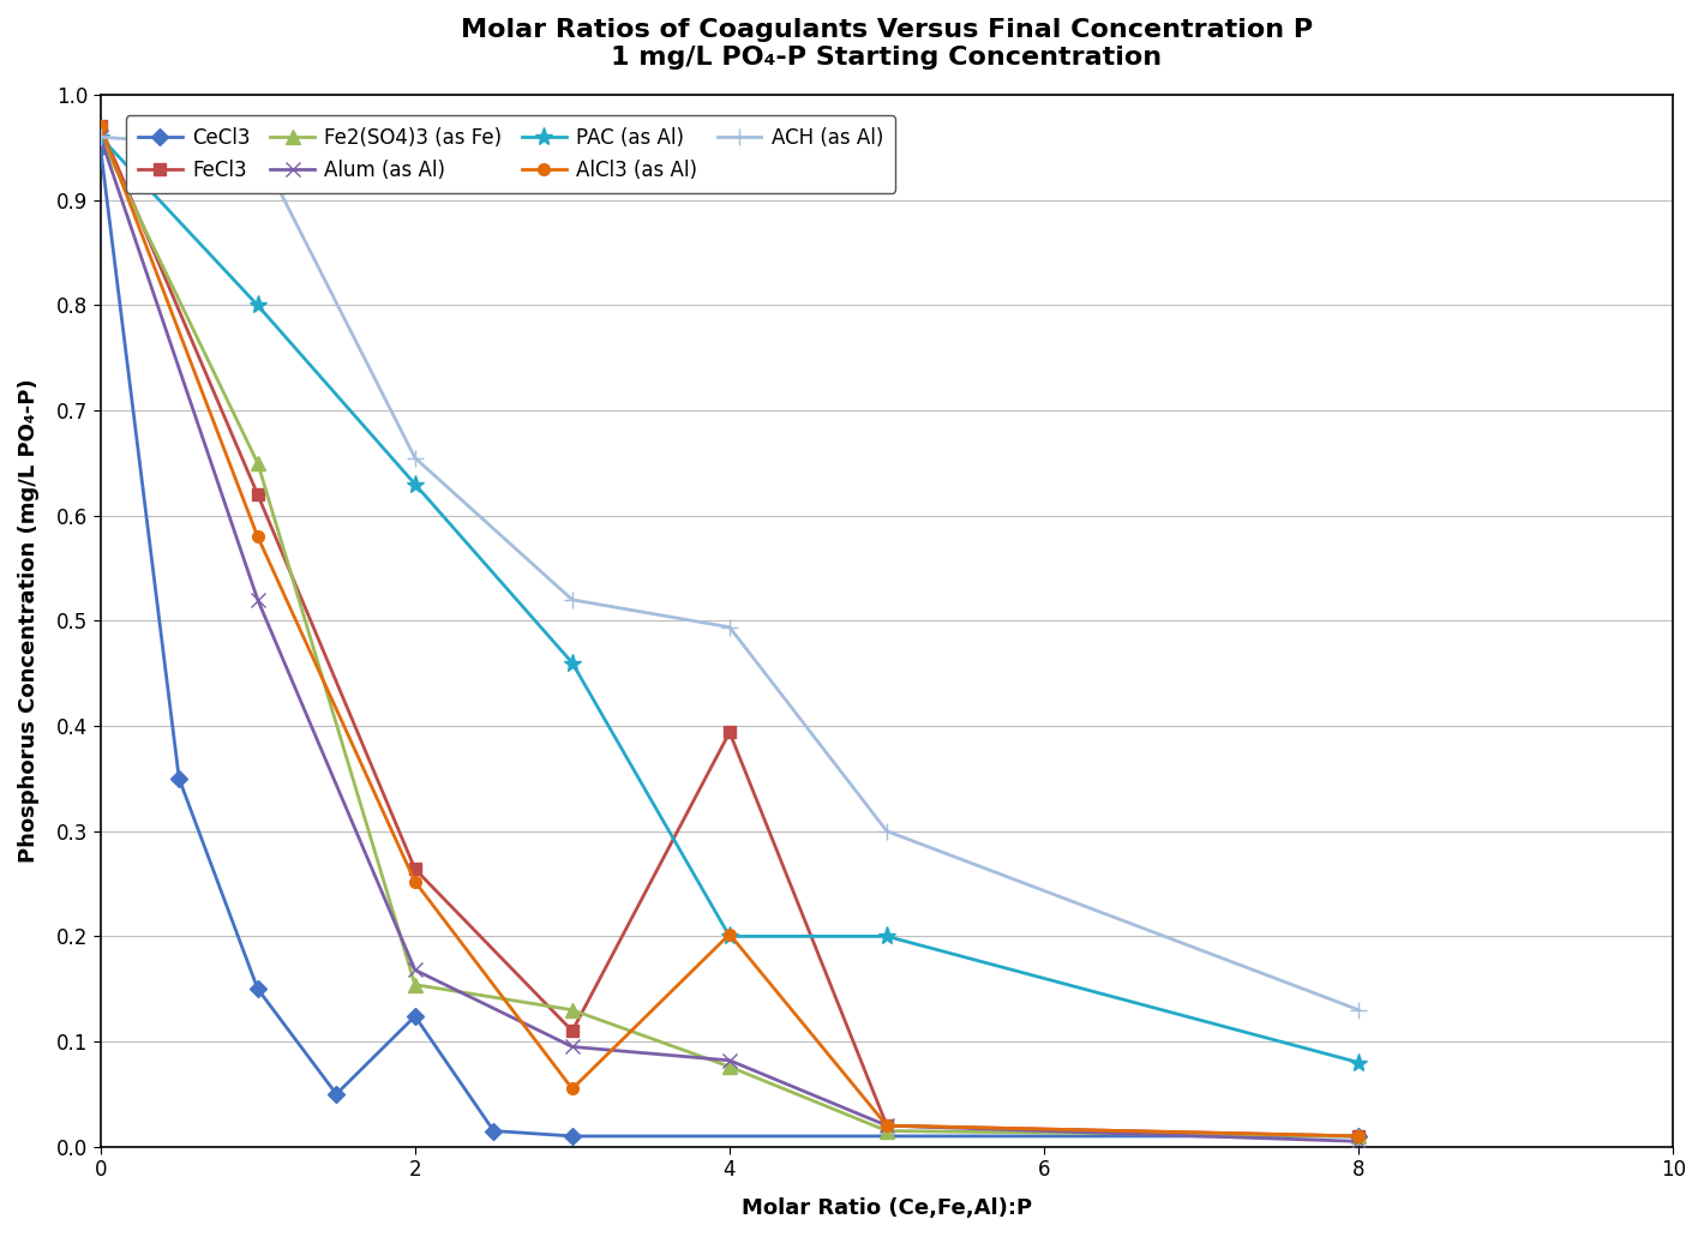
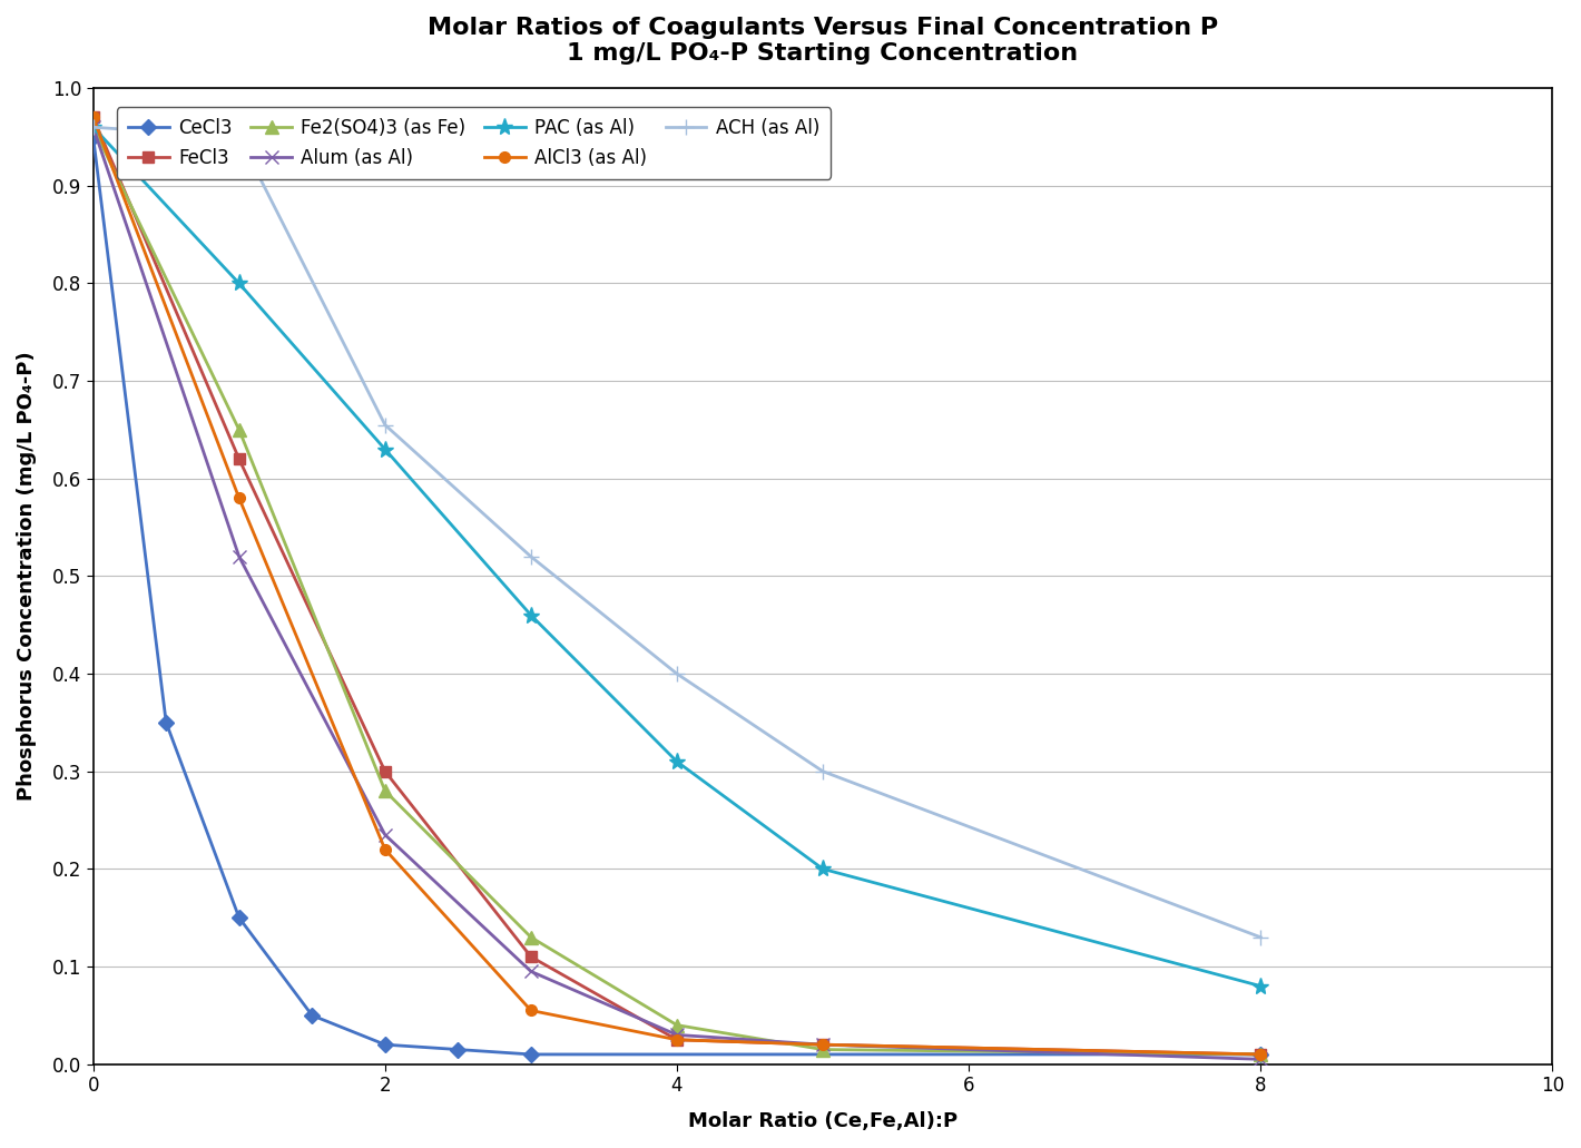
CeCl3/2: 0.124 -> 0.020
FeCl3/2: 0.264 -> 0.300
Fe2(SO4)3 (as Fe)/2: 0.154 -> 0.280
Alum (as Al)/2: 0.168 -> 0.235
AlCl3 (as Al)/2: 0.252 -> 0.220
FeCl3/4: 0.394 -> 0.025
Fe2(SO4)3 (as Fe)/4: 0.076 -> 0.040
Alum (as Al)/4: 0.082 -> 0.030
PAC (as Al)/4: 0.20 -> 0.31
AlCl3 (as Al)/4: 0.202 -> 0.025
ACH (as Al)/4: 0.494 -> 0.400
